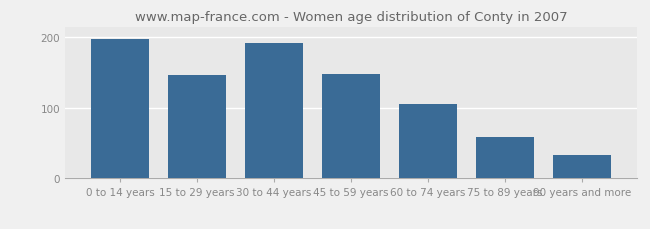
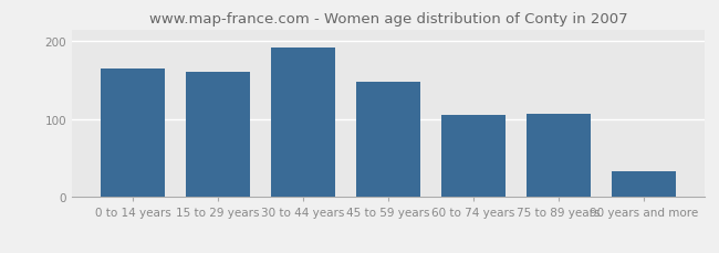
0 to 14 years: 198 -> 165
15 to 29 years: 146 -> 160
75 to 89 years: 58 -> 107
